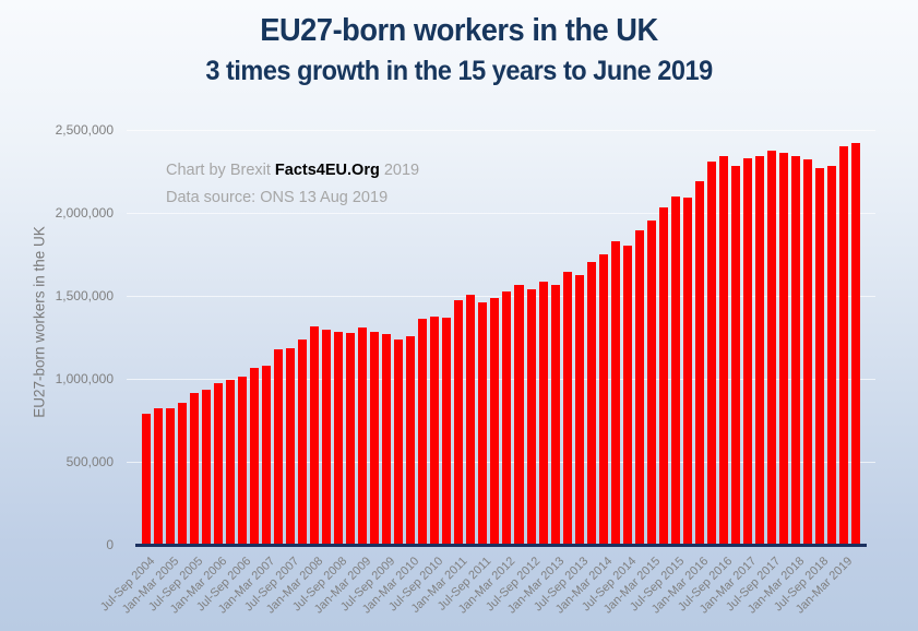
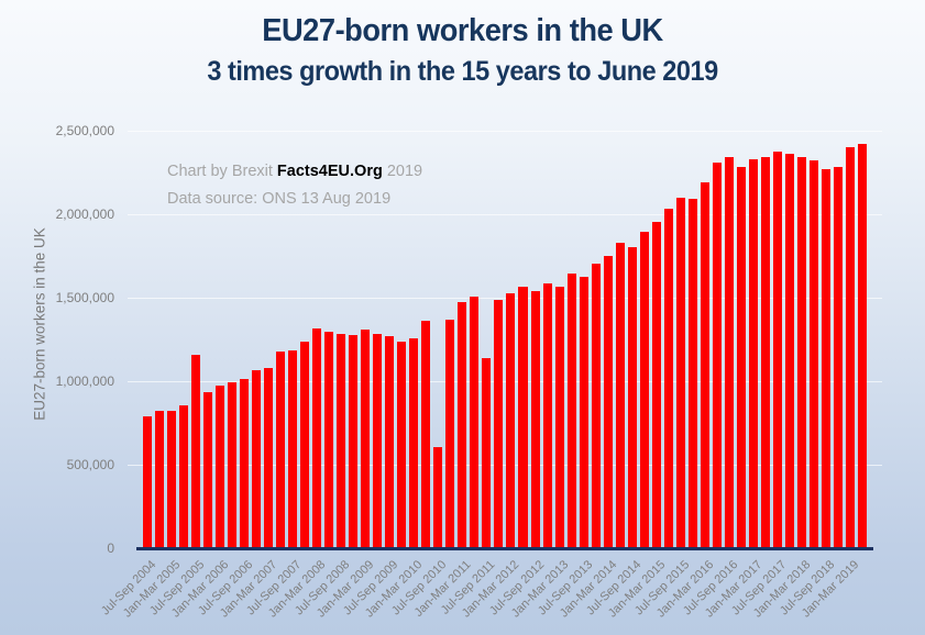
Jul-Sep 2005: 910000 -> 1160000
Jul-Sep 2010: 1380000 -> 600000
Jul-Sep 2011: 1460000 -> 1140000
